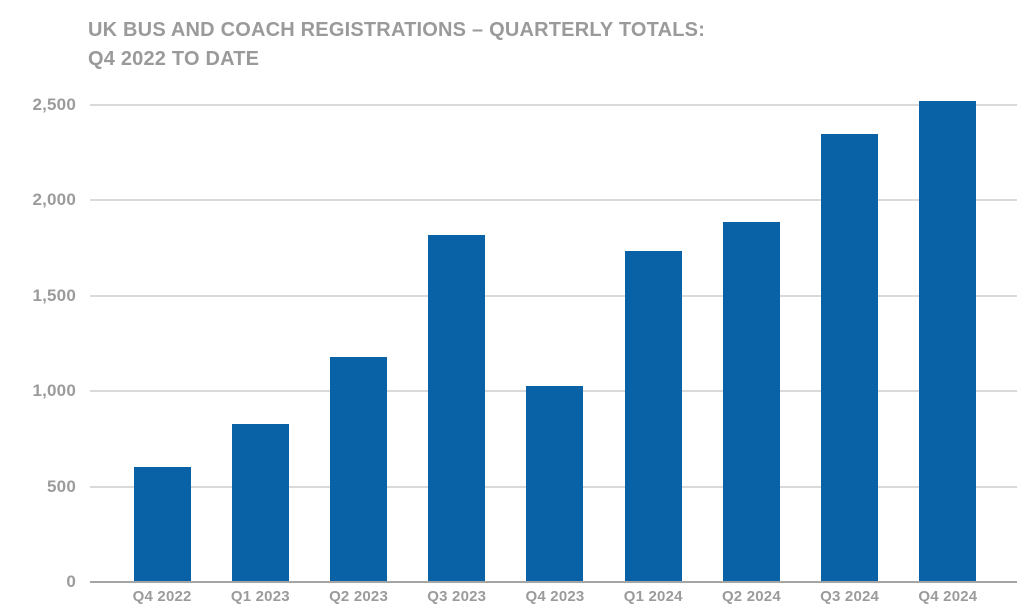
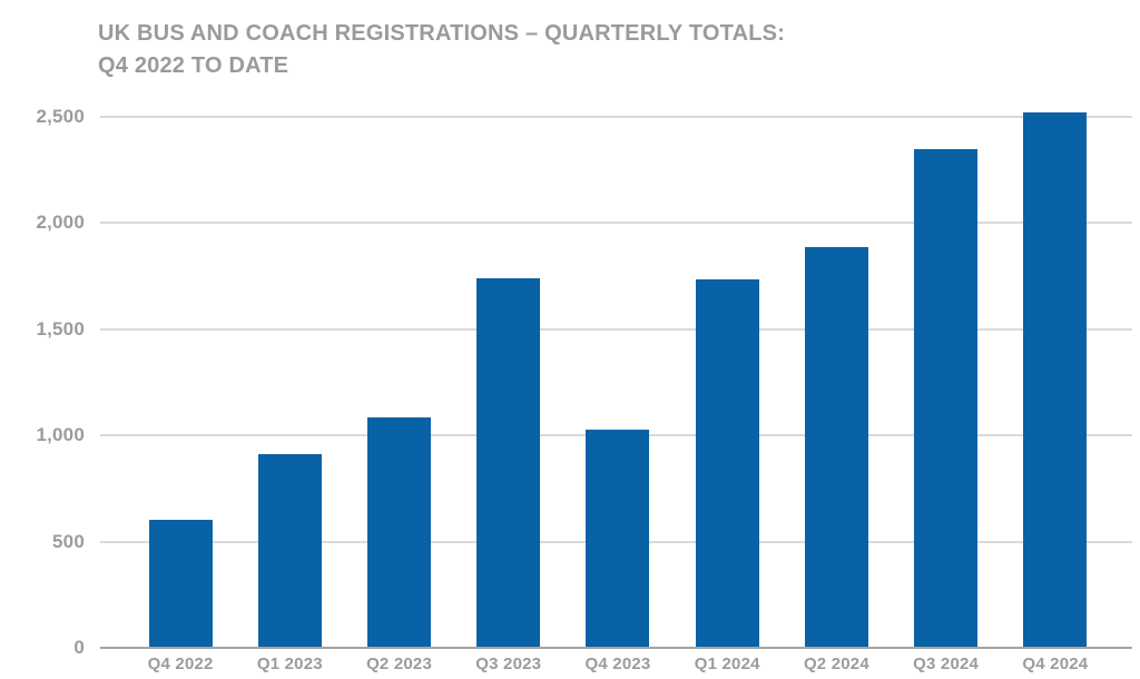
Q1 2023: 830 -> 910
Q2 2023: 1180 -> 1080
Q3 2023: 1820 -> 1740
